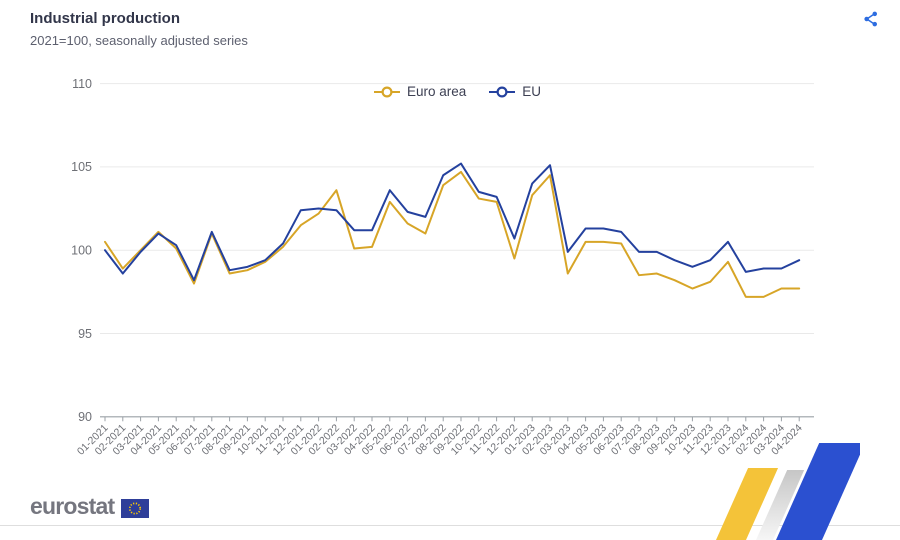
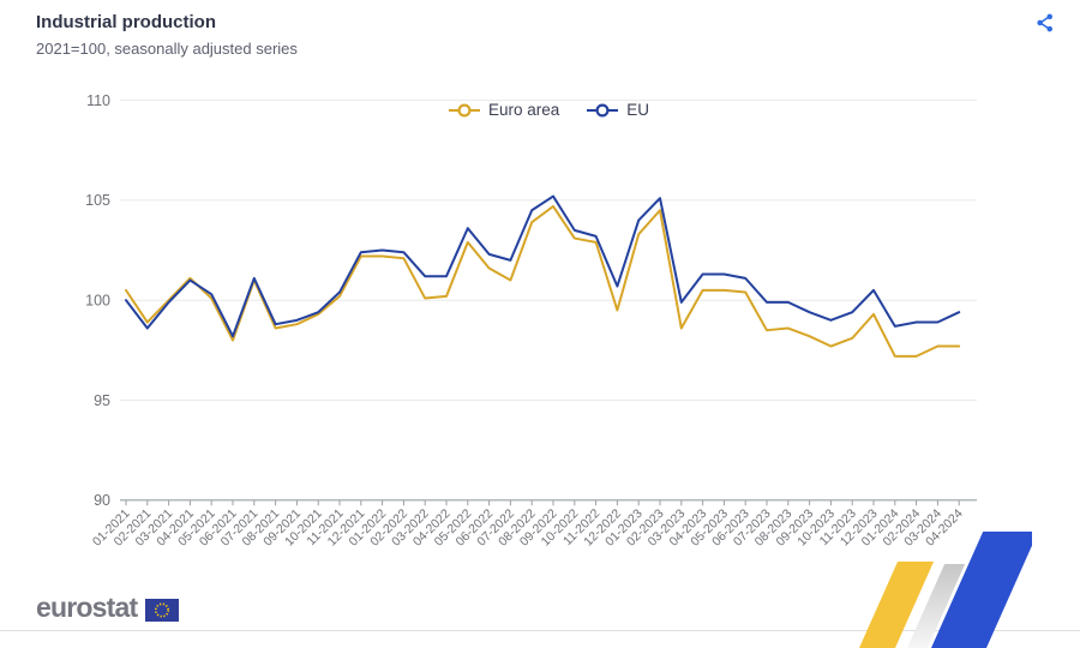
Euro area/12-2021: 101.5 -> 102.2
Euro area/02-2022: 103.6 -> 102.1
